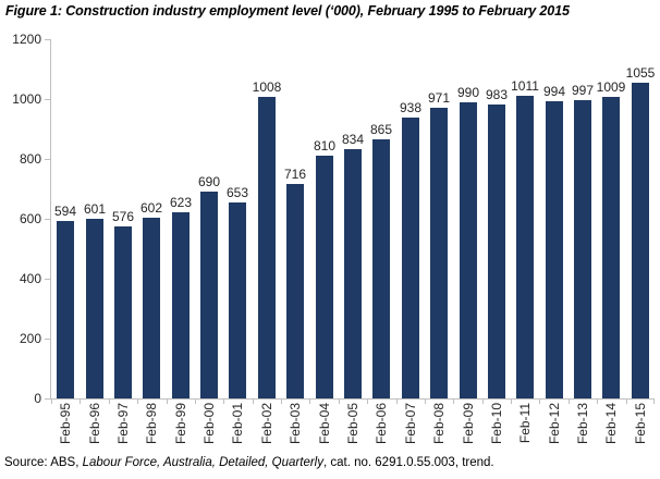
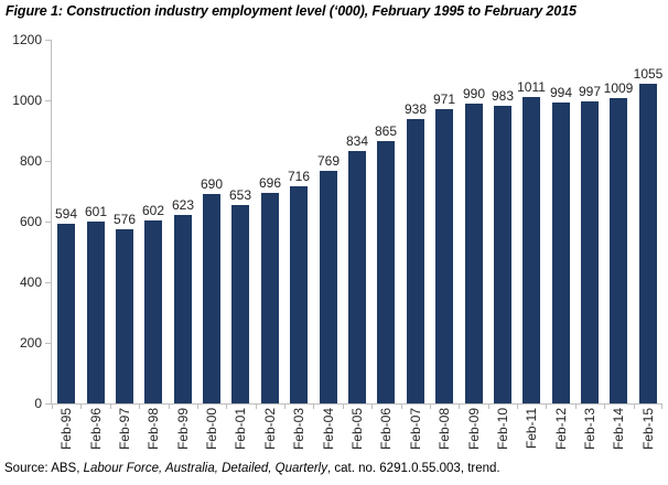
Feb-02: 1008 -> 696
Feb-04: 810 -> 769
